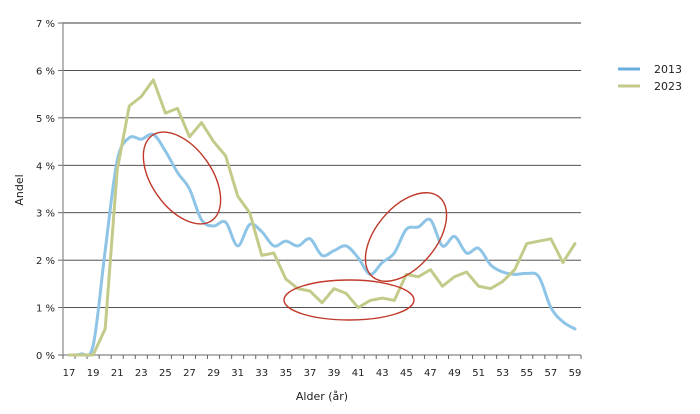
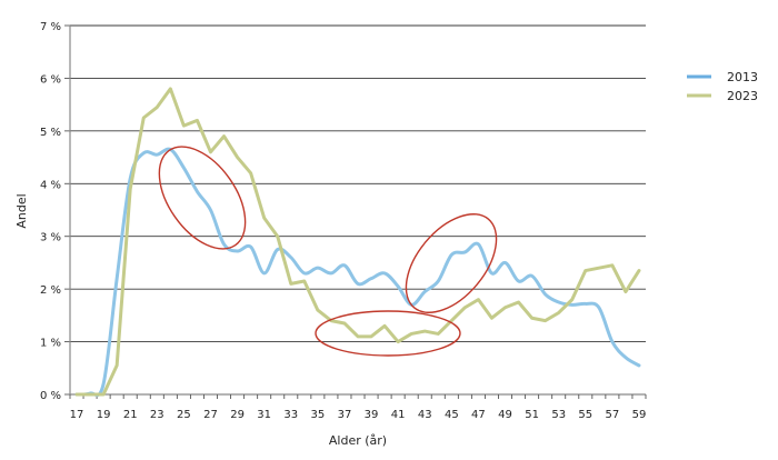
2023/39: 1.4% -> 1.1%
2023/45: 1.7% -> 1.4%
